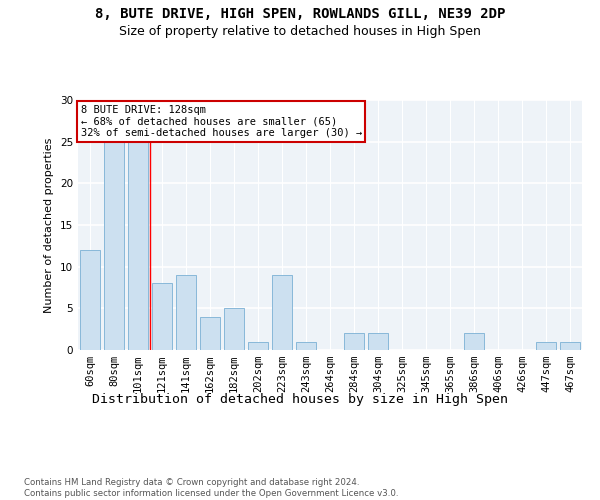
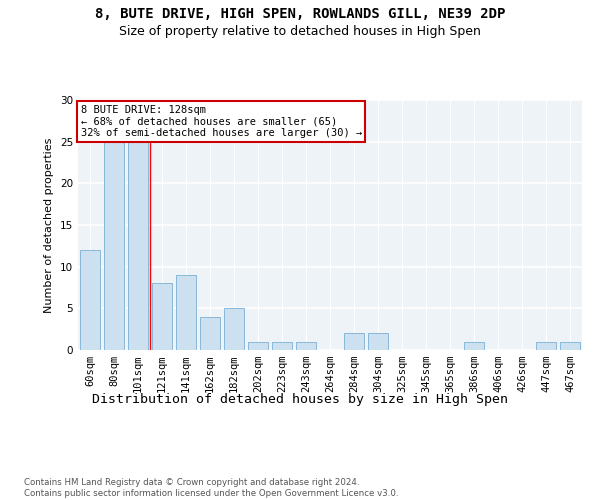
223sqm: 9 -> 1
386sqm: 2 -> 1
